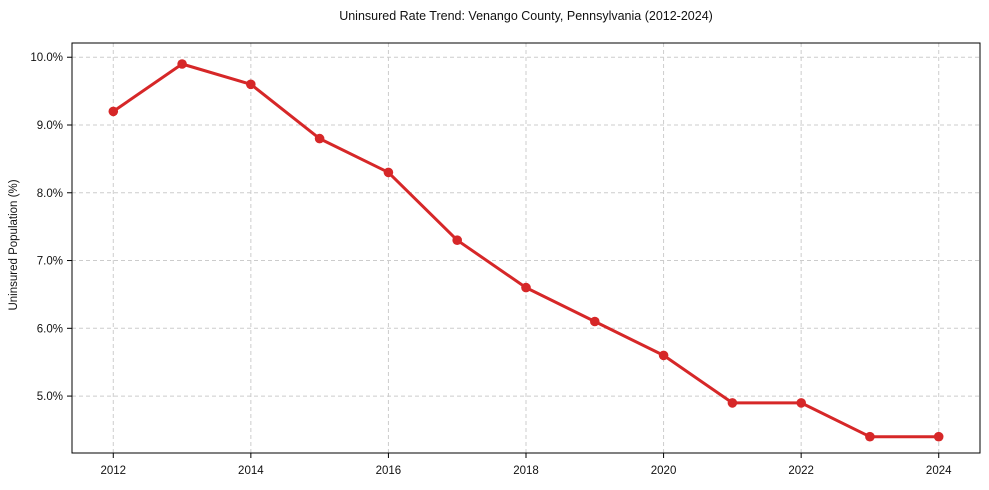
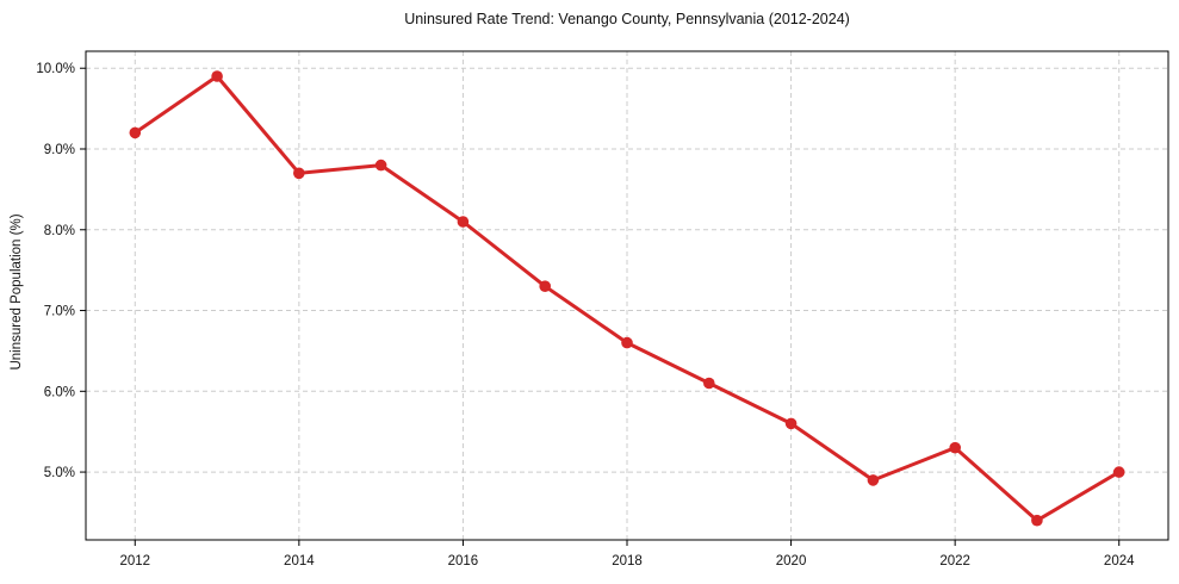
2014: 9.6% -> 8.7%
2016: 8.3% -> 8.1%
2022: 4.9% -> 5.3%
2024: 4.4% -> 5.0%
